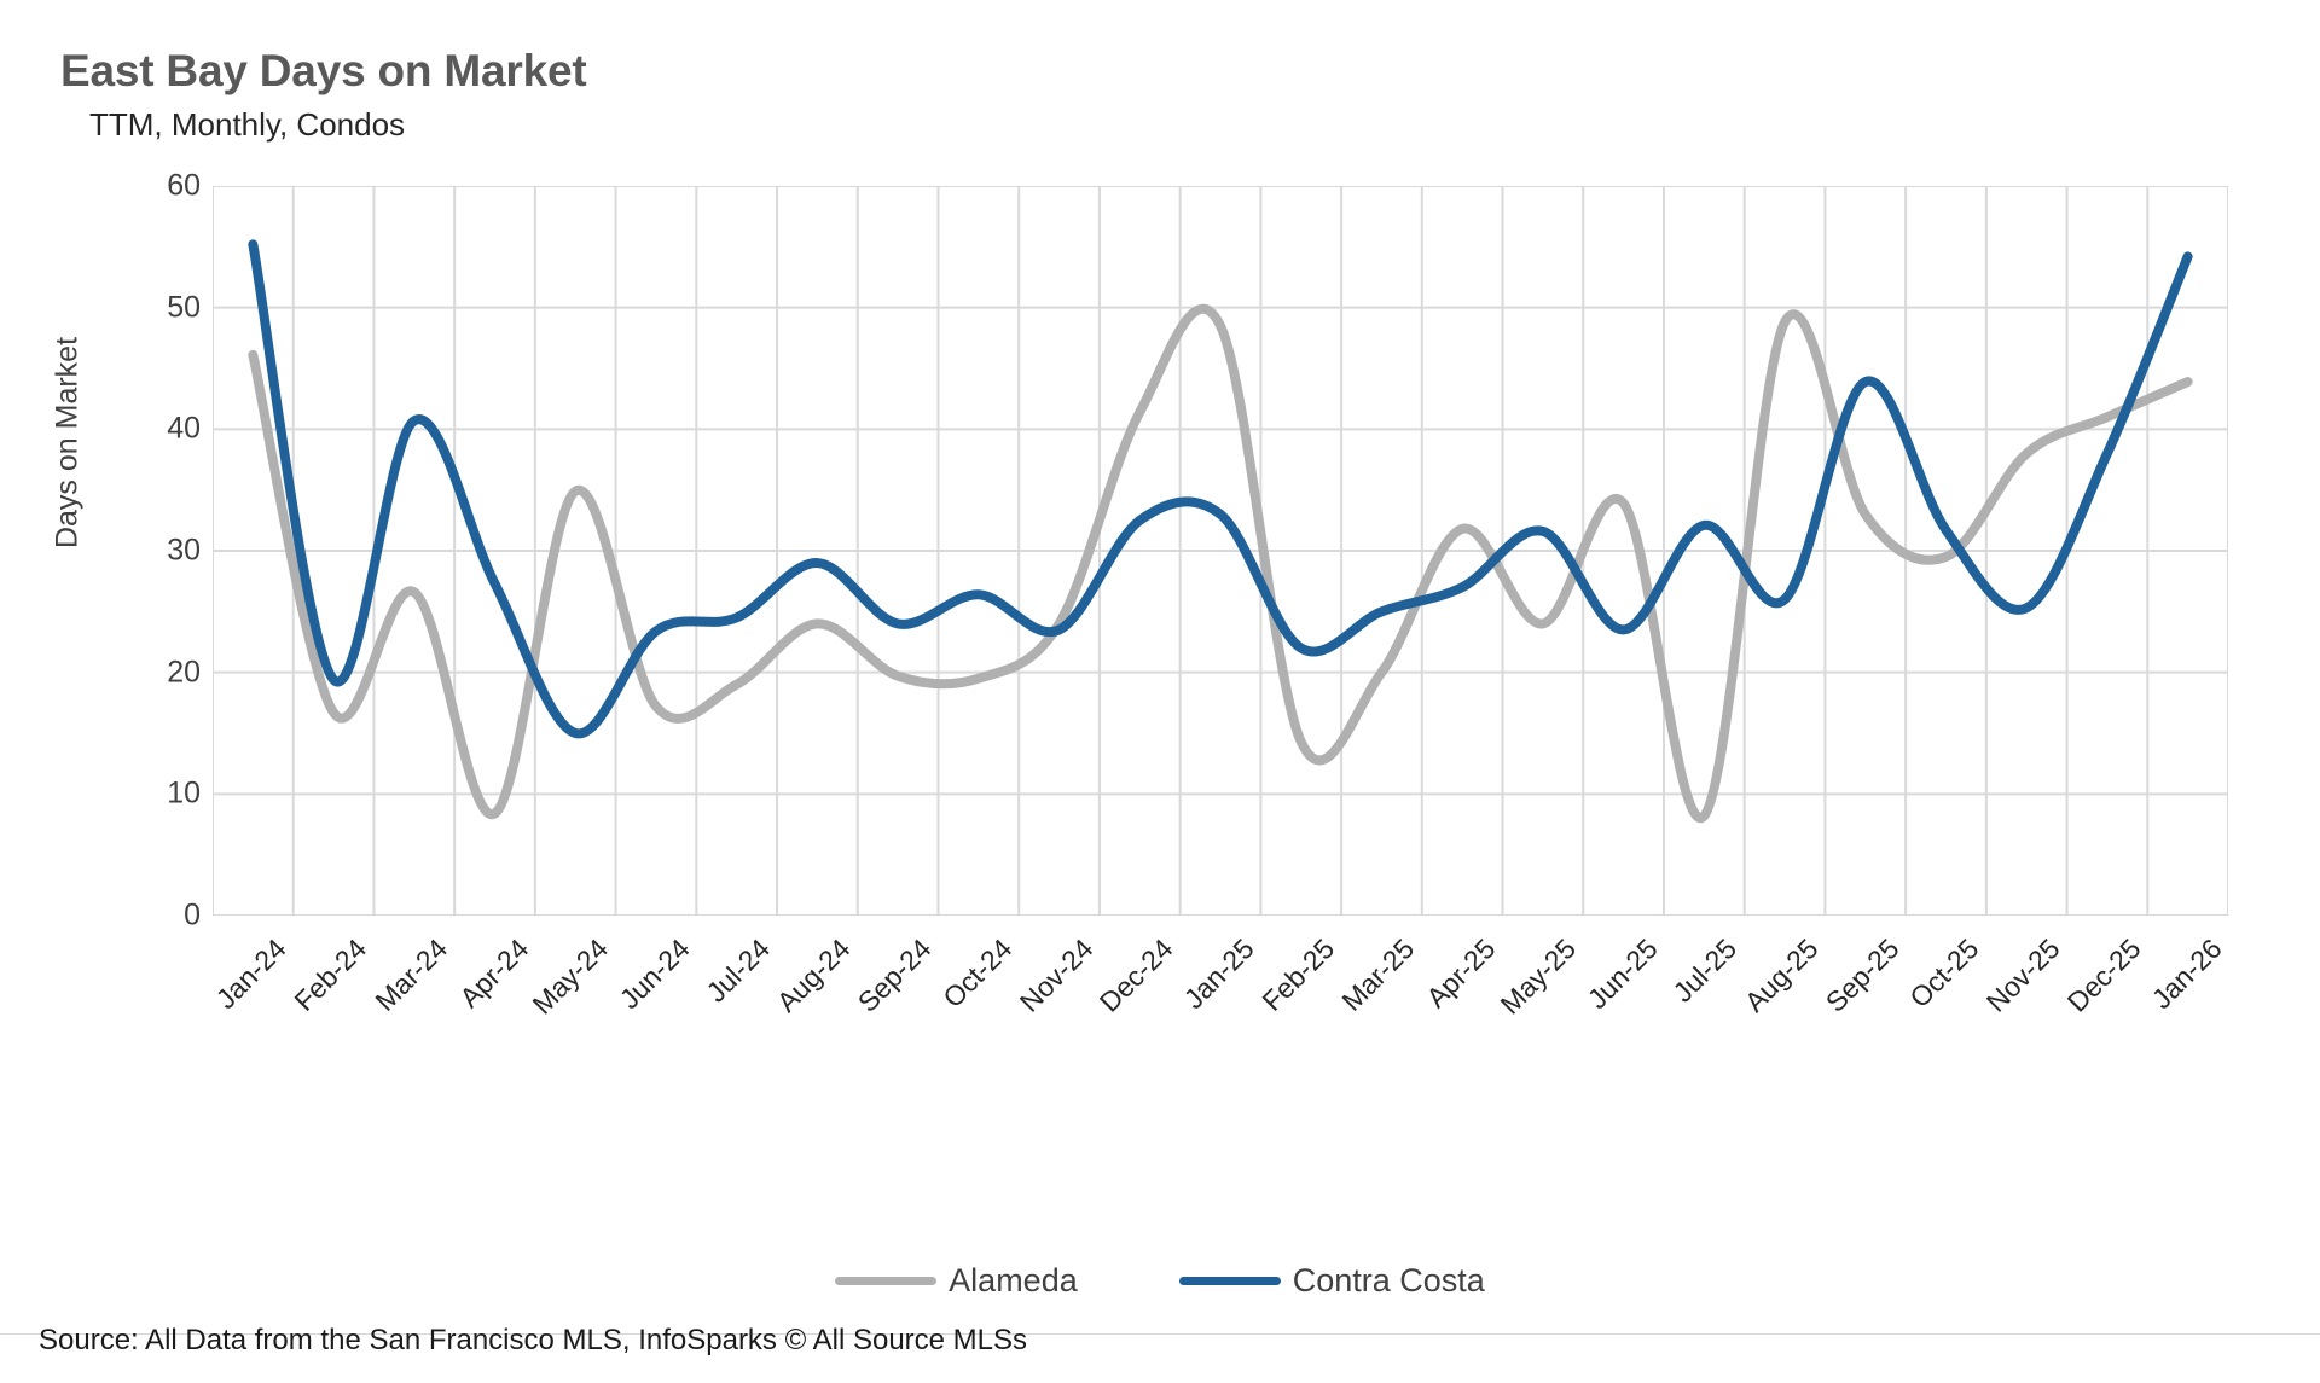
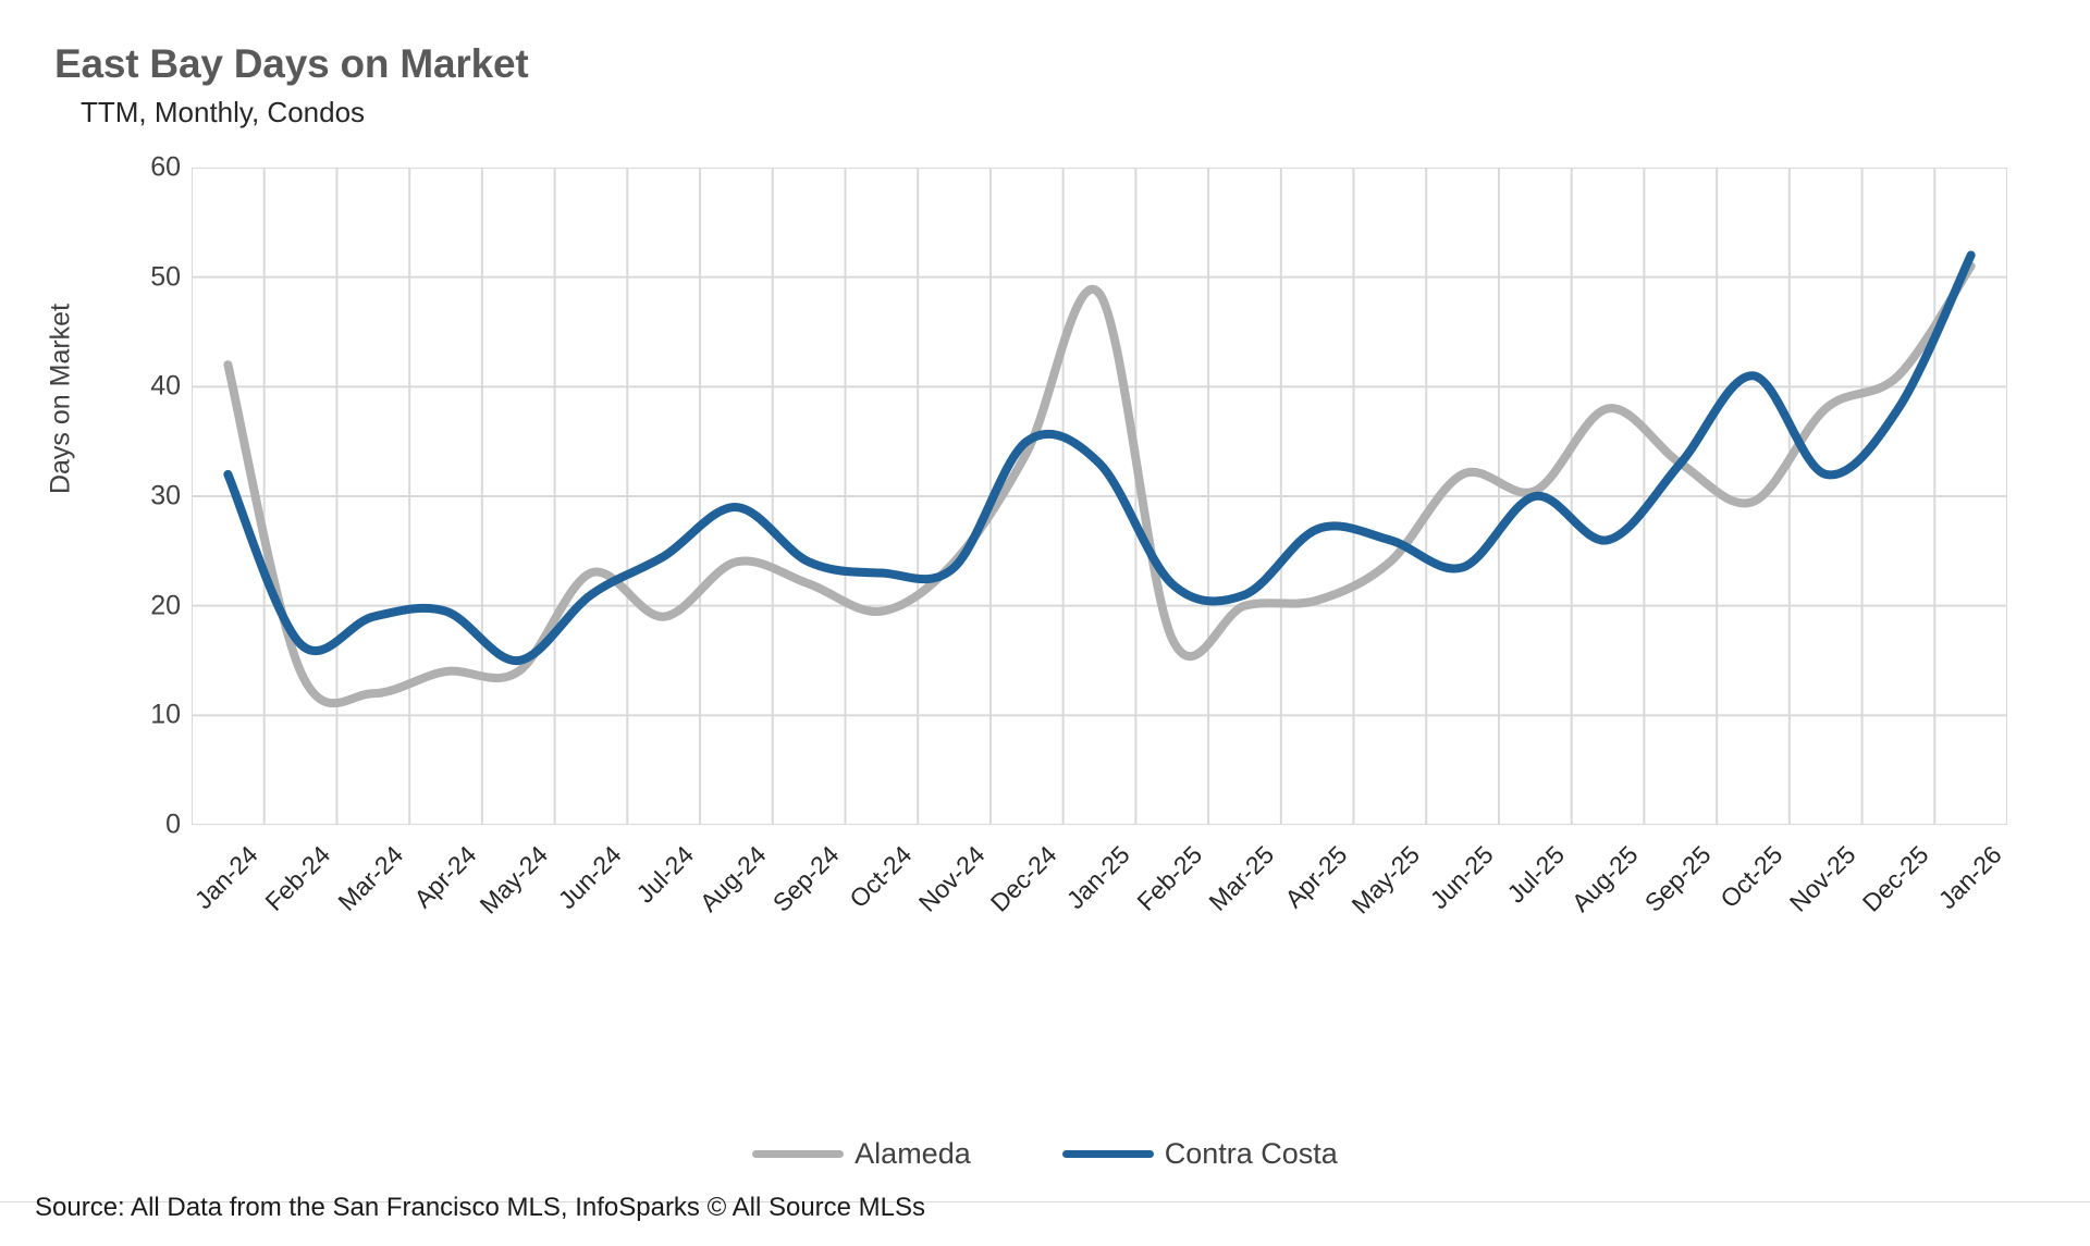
Alameda/Jan-24: 46.1 -> 42.0
Contra Costa/Jan-24: 55.2 -> 32.0
Alameda/Feb-24: 16.7 -> 14.0
Contra Costa/Feb-24: 19.4 -> 16.5
Alameda/Mar-24: 26.6 -> 12.0
Contra Costa/Mar-24: 40.7 -> 19.0
Alameda/Apr-24: 8.4 -> 14.0
Contra Costa/Apr-24: 27.3 -> 19.5
Alameda/May-24: 34.9 -> 14.0
Alameda/Jun-24: 17.2 -> 23.0
Contra Costa/Jun-24: 23.4 -> 21.0
Alameda/Sep-24: 19.7 -> 22.0
Contra Costa/Oct-24: 26.4 -> 23.0
Alameda/Dec-24: 41.4 -> 34.0
Contra Costa/Dec-24: 32.5 -> 35.0
Alameda/Feb-25: 14.3 -> 17.0
Contra Costa/Mar-25: 25.0 -> 21.0
Alameda/Apr-25: 31.8 -> 20.5
Contra Costa/May-25: 31.6 -> 26.0
Alameda/Jun-25: 33.9 -> 32.0
Alameda/Jul-25: 8.2 -> 30.5
Contra Costa/Jul-25: 32.1 -> 30.0
Alameda/Aug-25: 48.8 -> 38.0
Contra Costa/Sep-25: 43.9 -> 33.0
Contra Costa/Oct-25: 31.7 -> 41.0
Contra Costa/Nov-25: 25.3 -> 32.0
Alameda/Jan-26: 43.9 -> 51.0
Contra Costa/Jan-26: 54.2 -> 52.0
